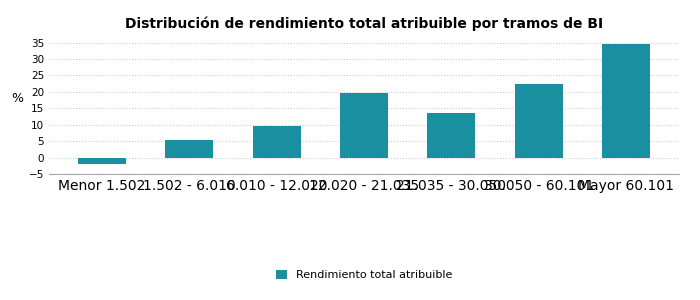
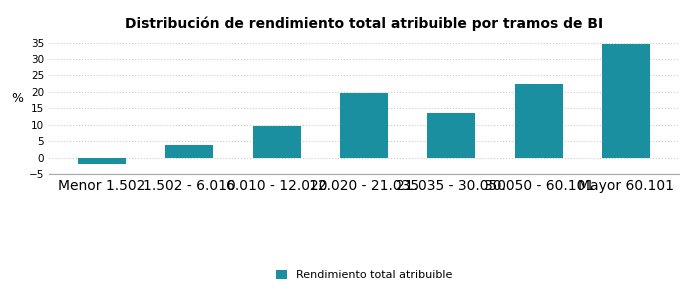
1.502 - 6.010: 5.5 -> 3.8
